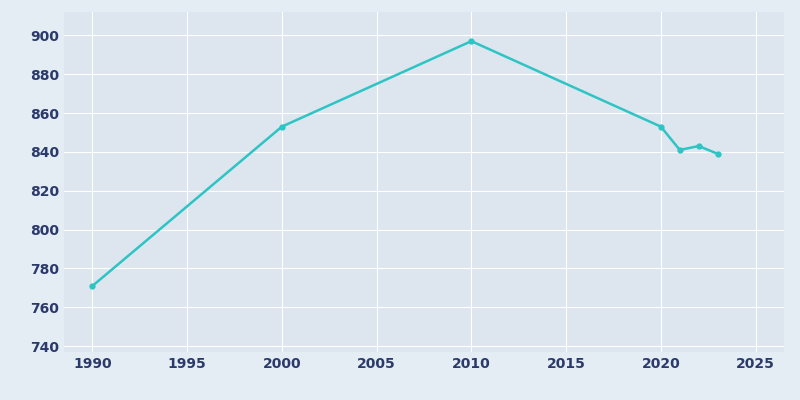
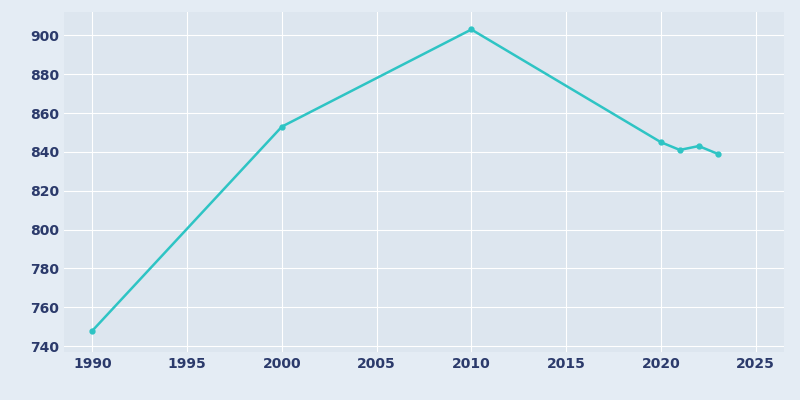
1990: 771 -> 748
2010: 897 -> 903
2020: 853 -> 845
